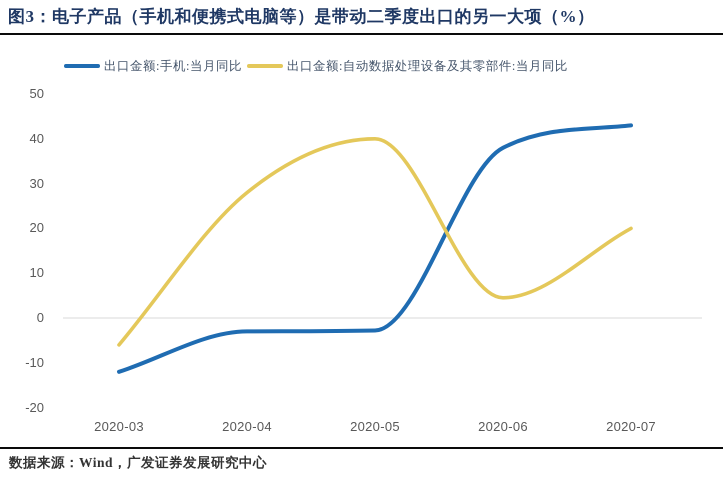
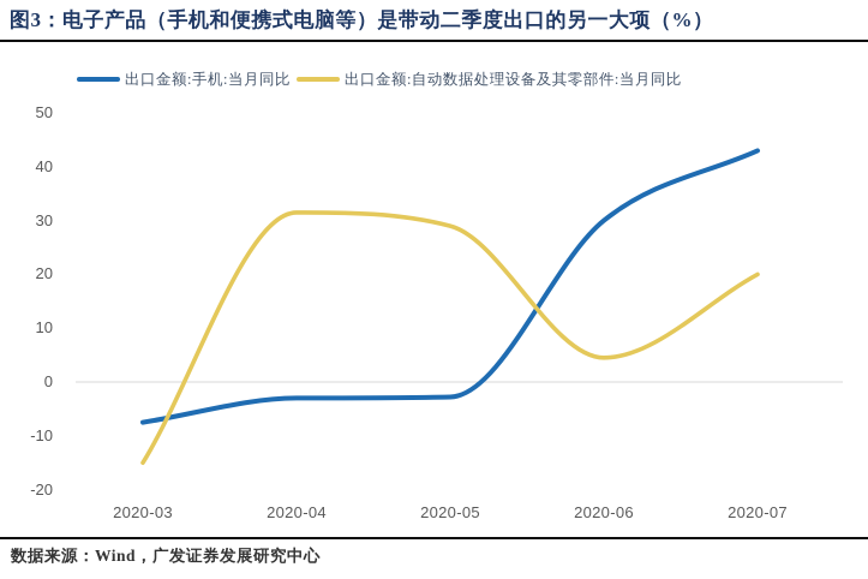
出口金额:手机:当月同比/2020-03: -12 -> -8
出口金额:自动数据处理设备及其零部件:当月同比/2020-03: -6 -> -15
出口金额:自动数据处理设备及其零部件:当月同比/2020-04: 28 -> 32
出口金额:自动数据处理设备及其零部件:当月同比/2020-05: 40 -> 29
出口金额:手机:当月同比/2020-06: 38 -> 30
